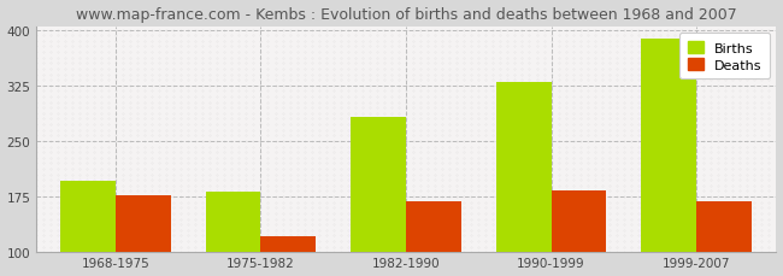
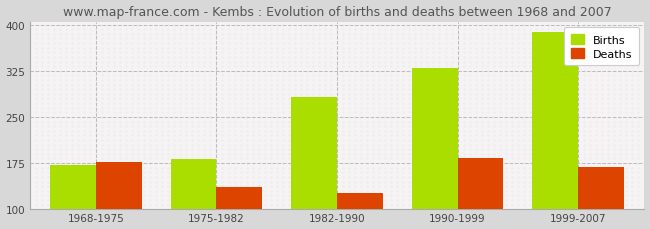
Births/1968-1975: 197 -> 172
Deaths/1975-1982: 122 -> 136
Deaths/1982-1990: 168 -> 126
